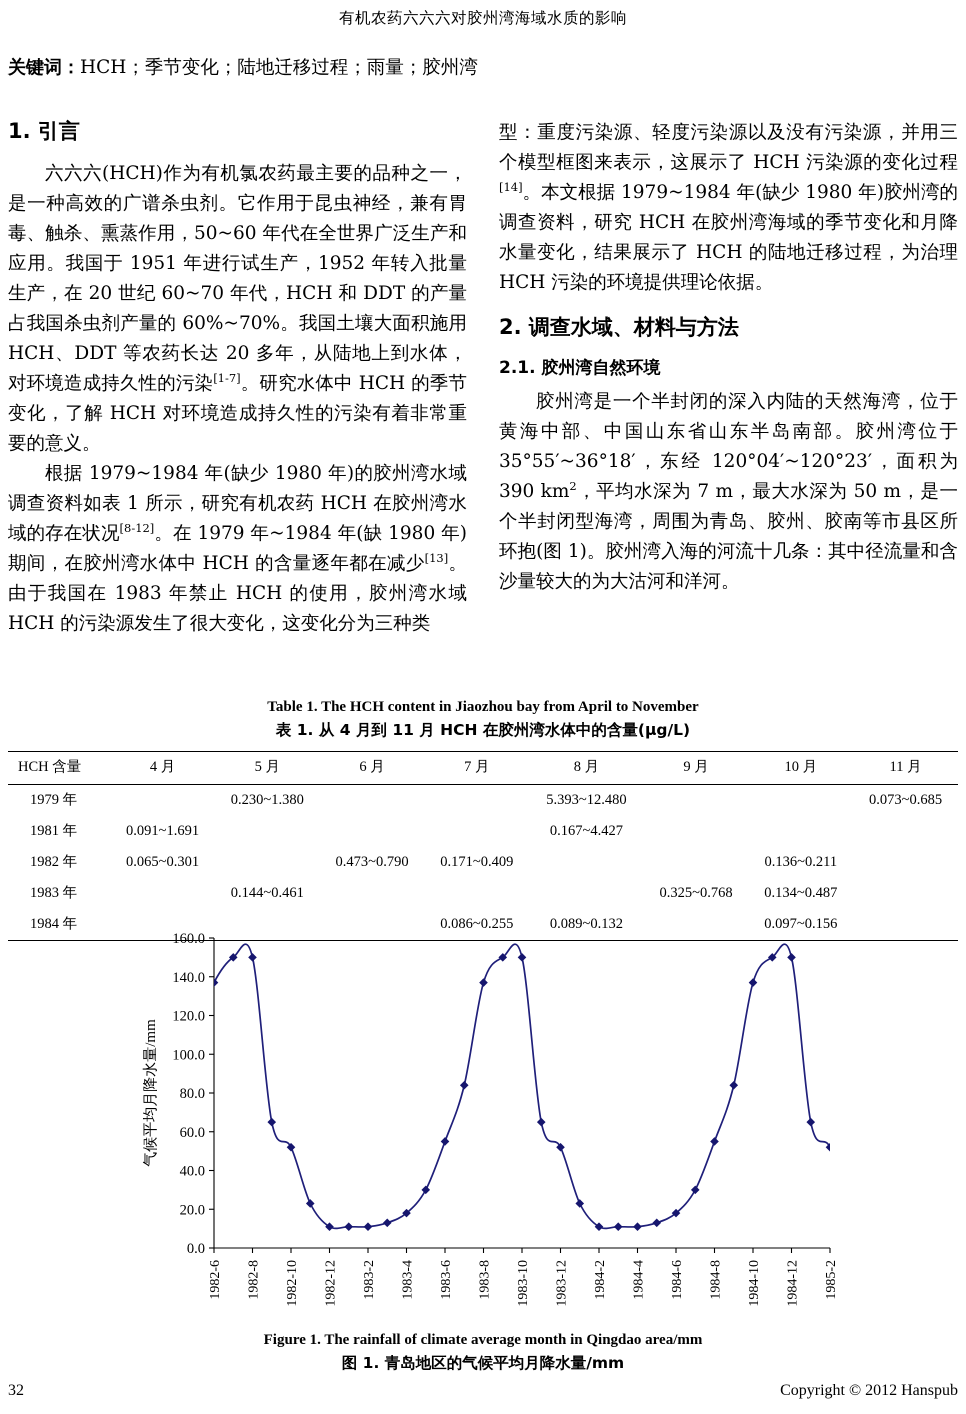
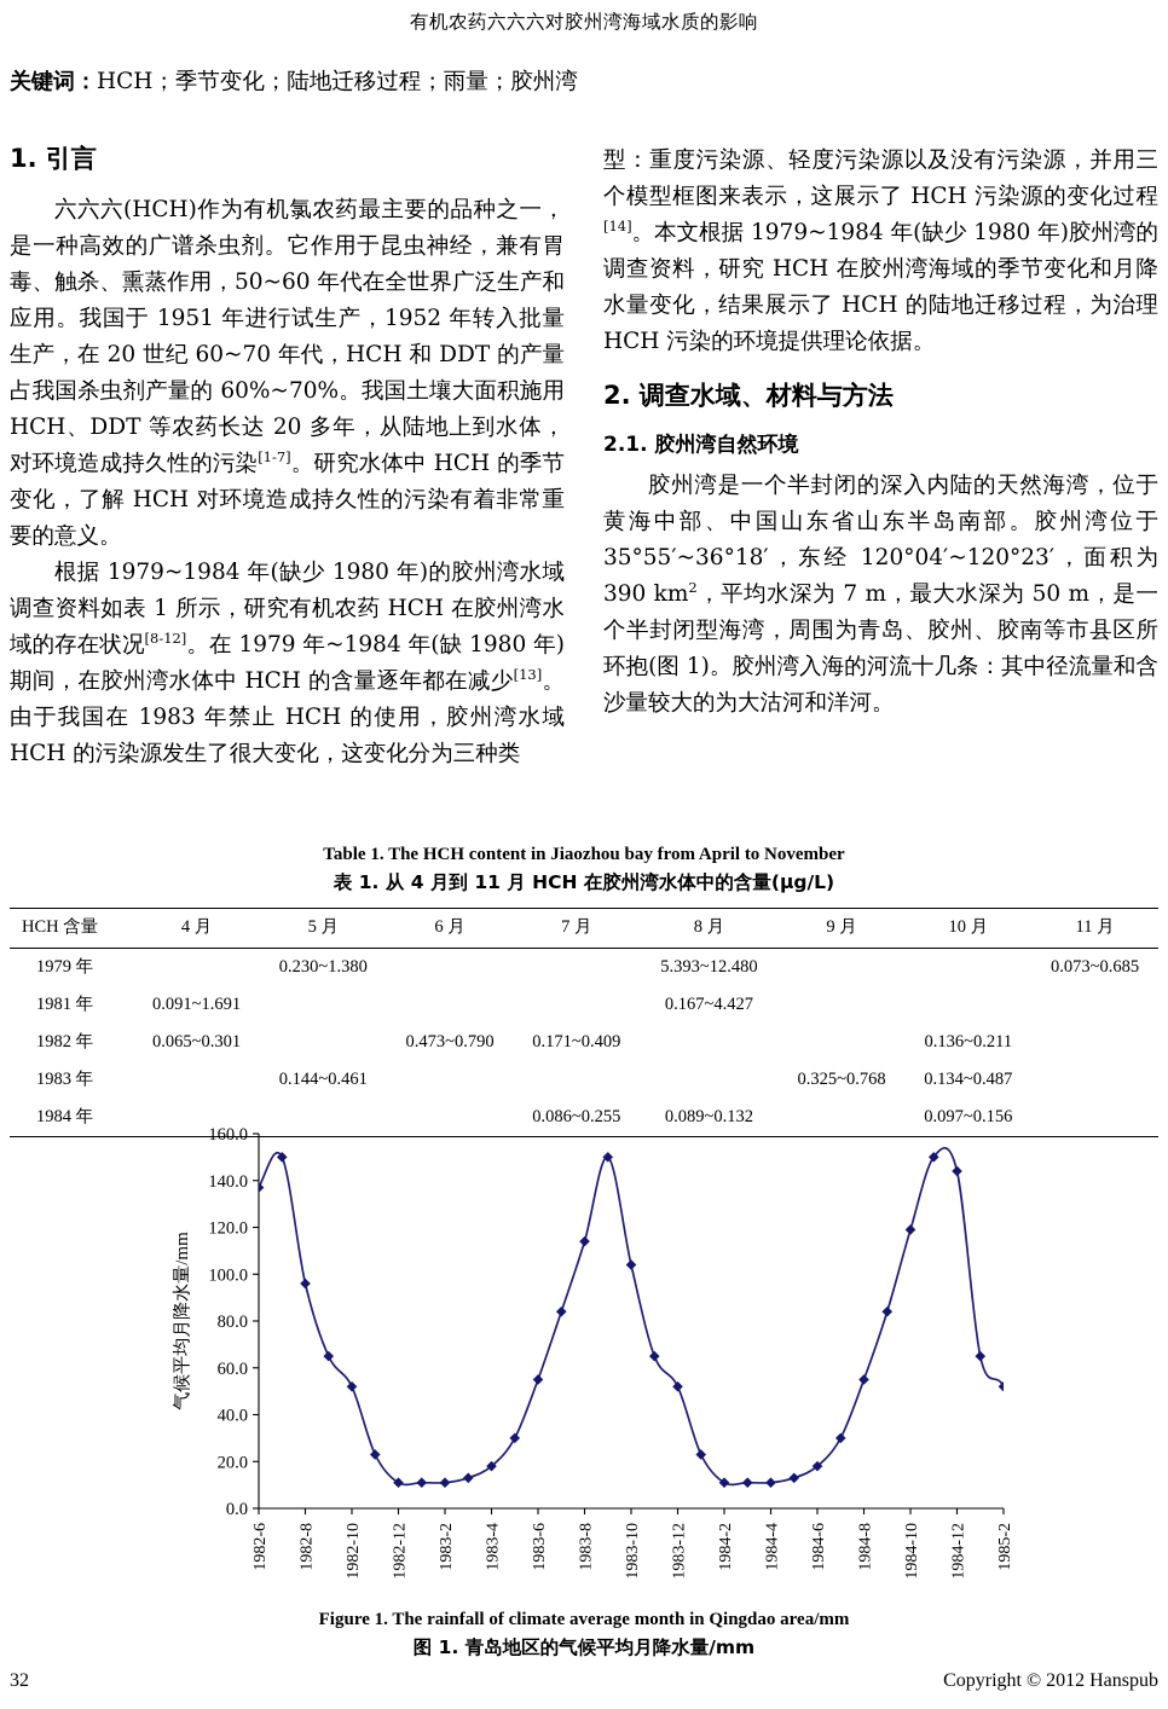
1982-8: 150 -> 96
1983-8: 137 -> 114
1983-10: 150 -> 104
1984-10: 137 -> 119
1984-12: 150 -> 144
